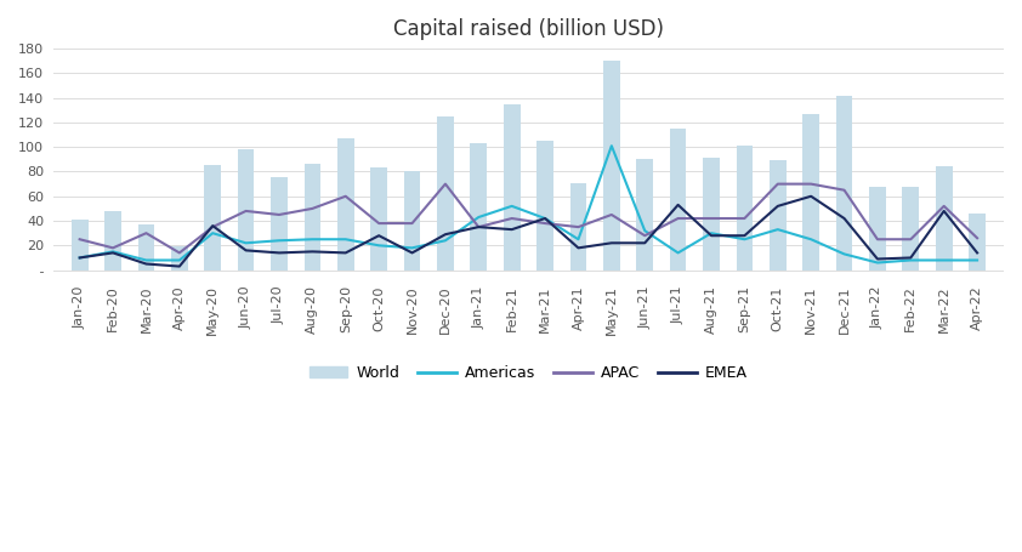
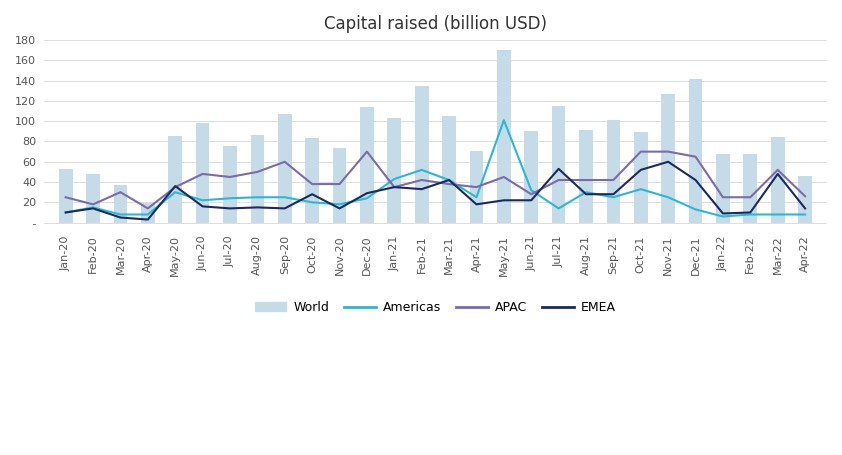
World/Jan-20: 41 -> 53
World/Nov-20: 80 -> 74
World/Dec-20: 125 -> 114
